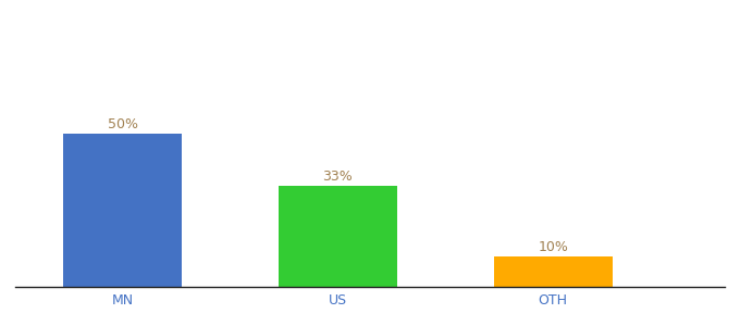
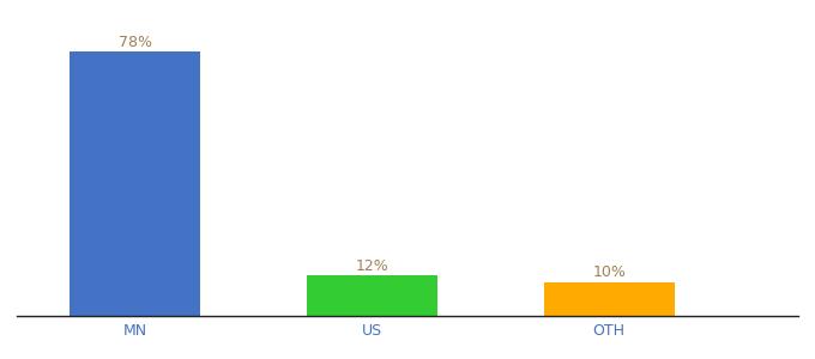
MN: 50% -> 78%
US: 33% -> 12%
